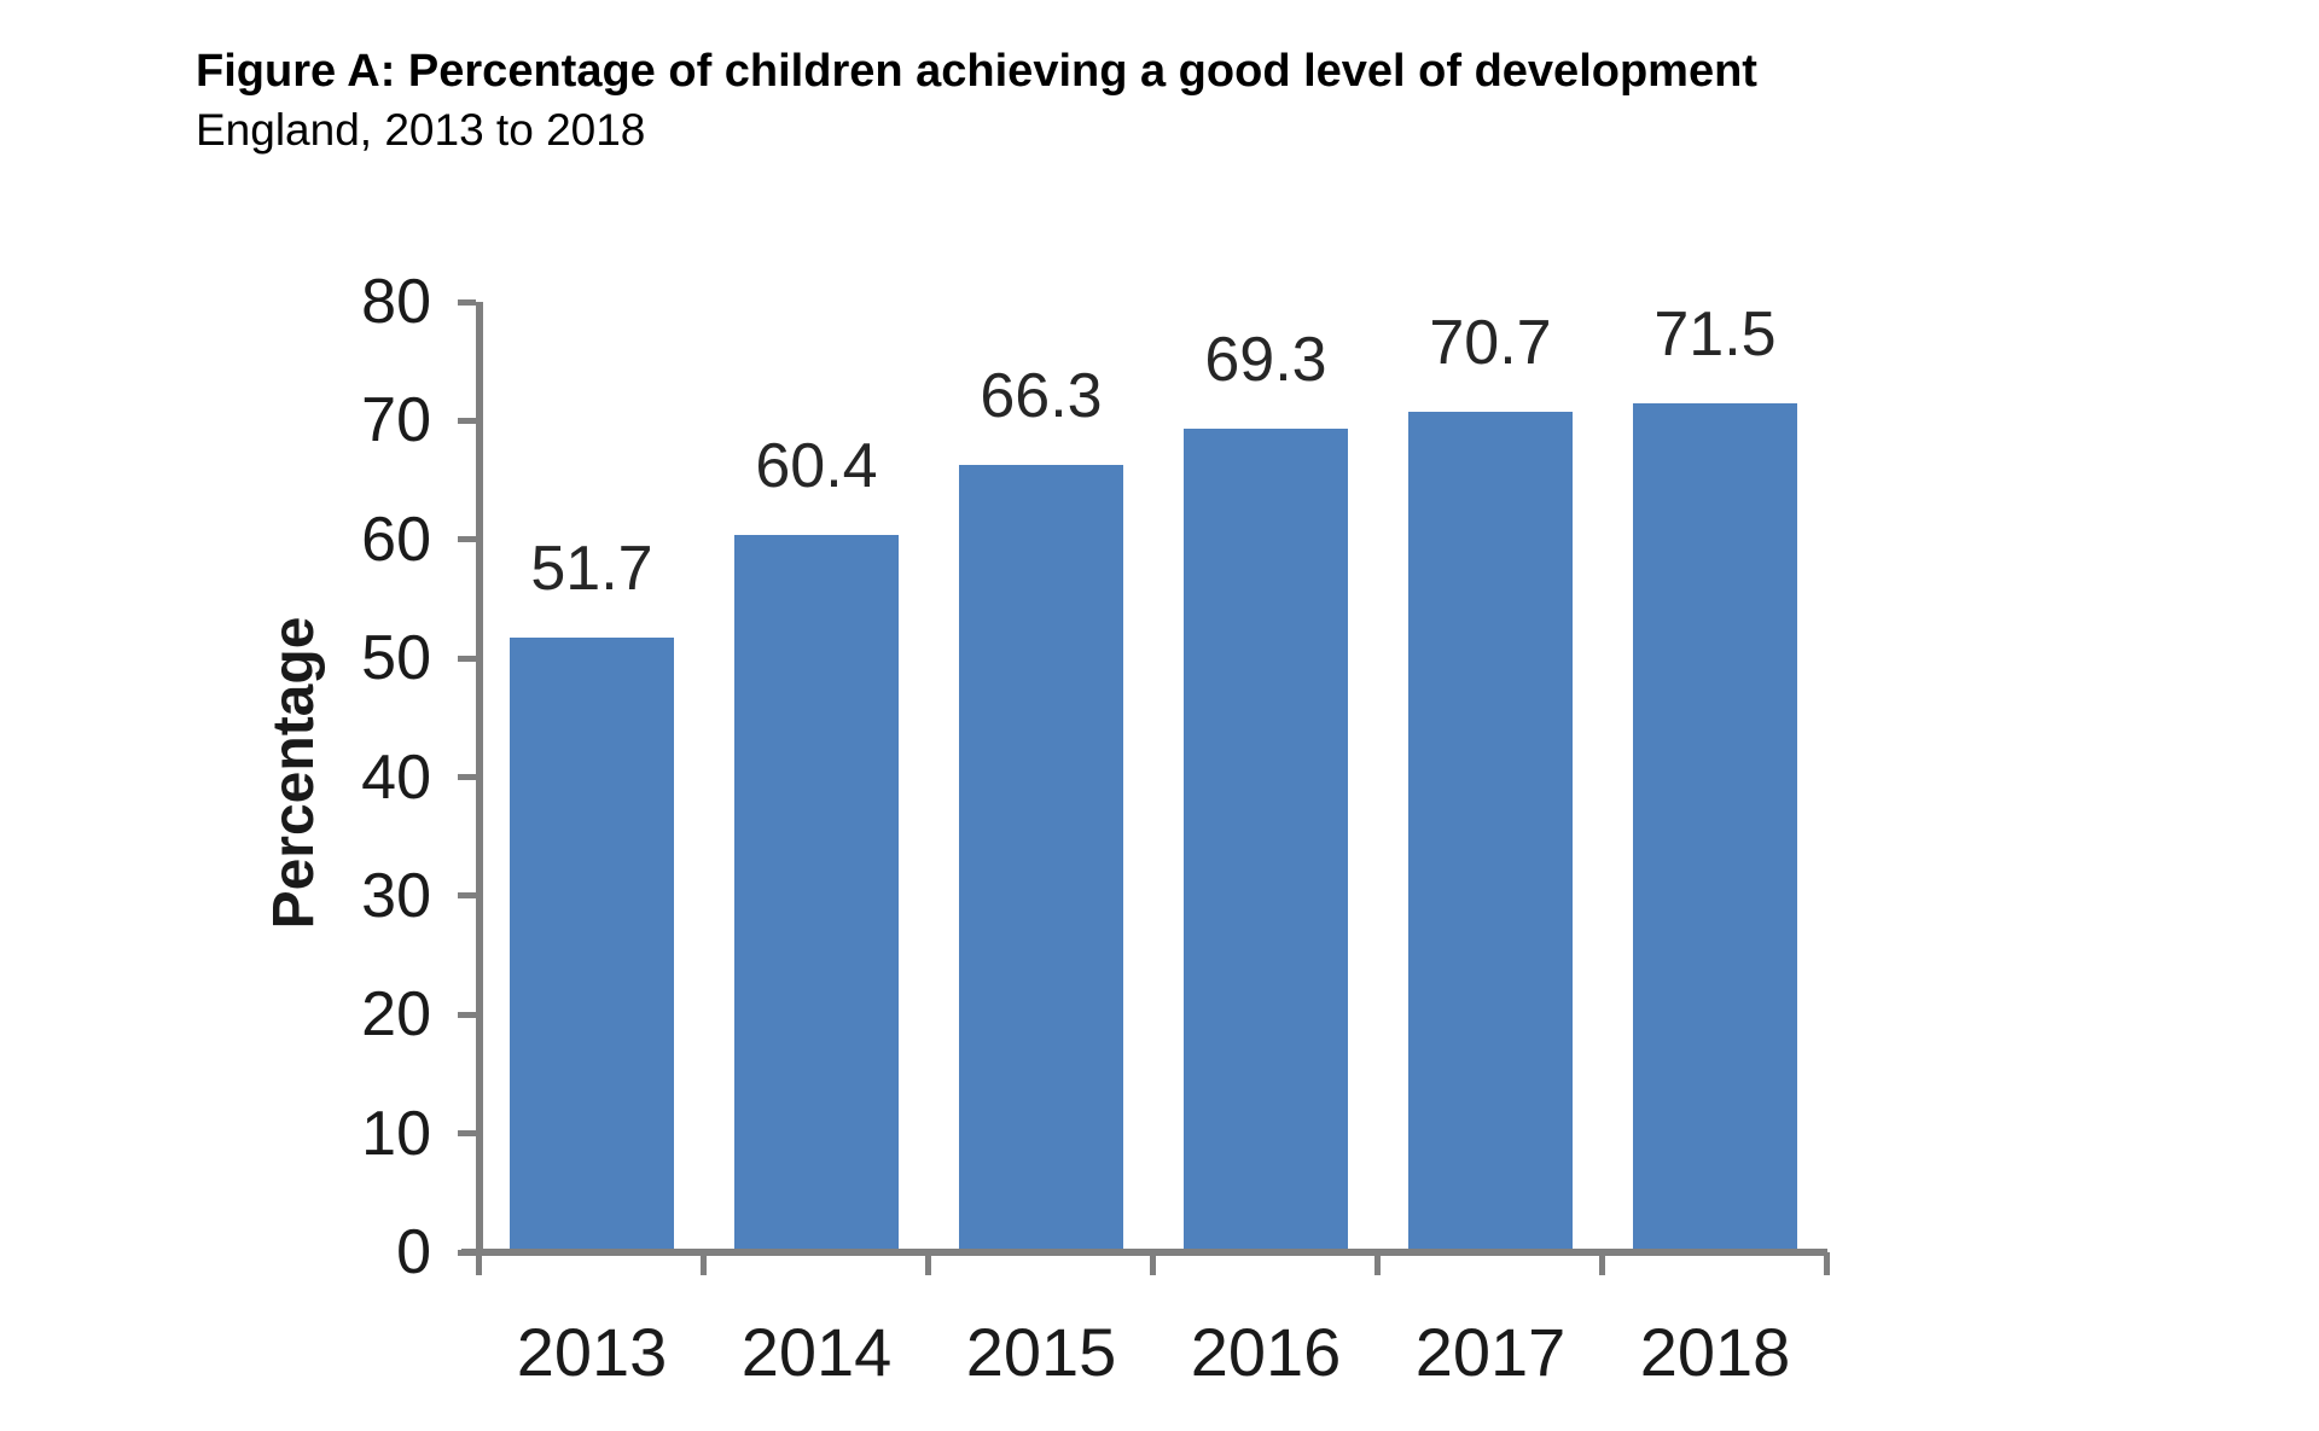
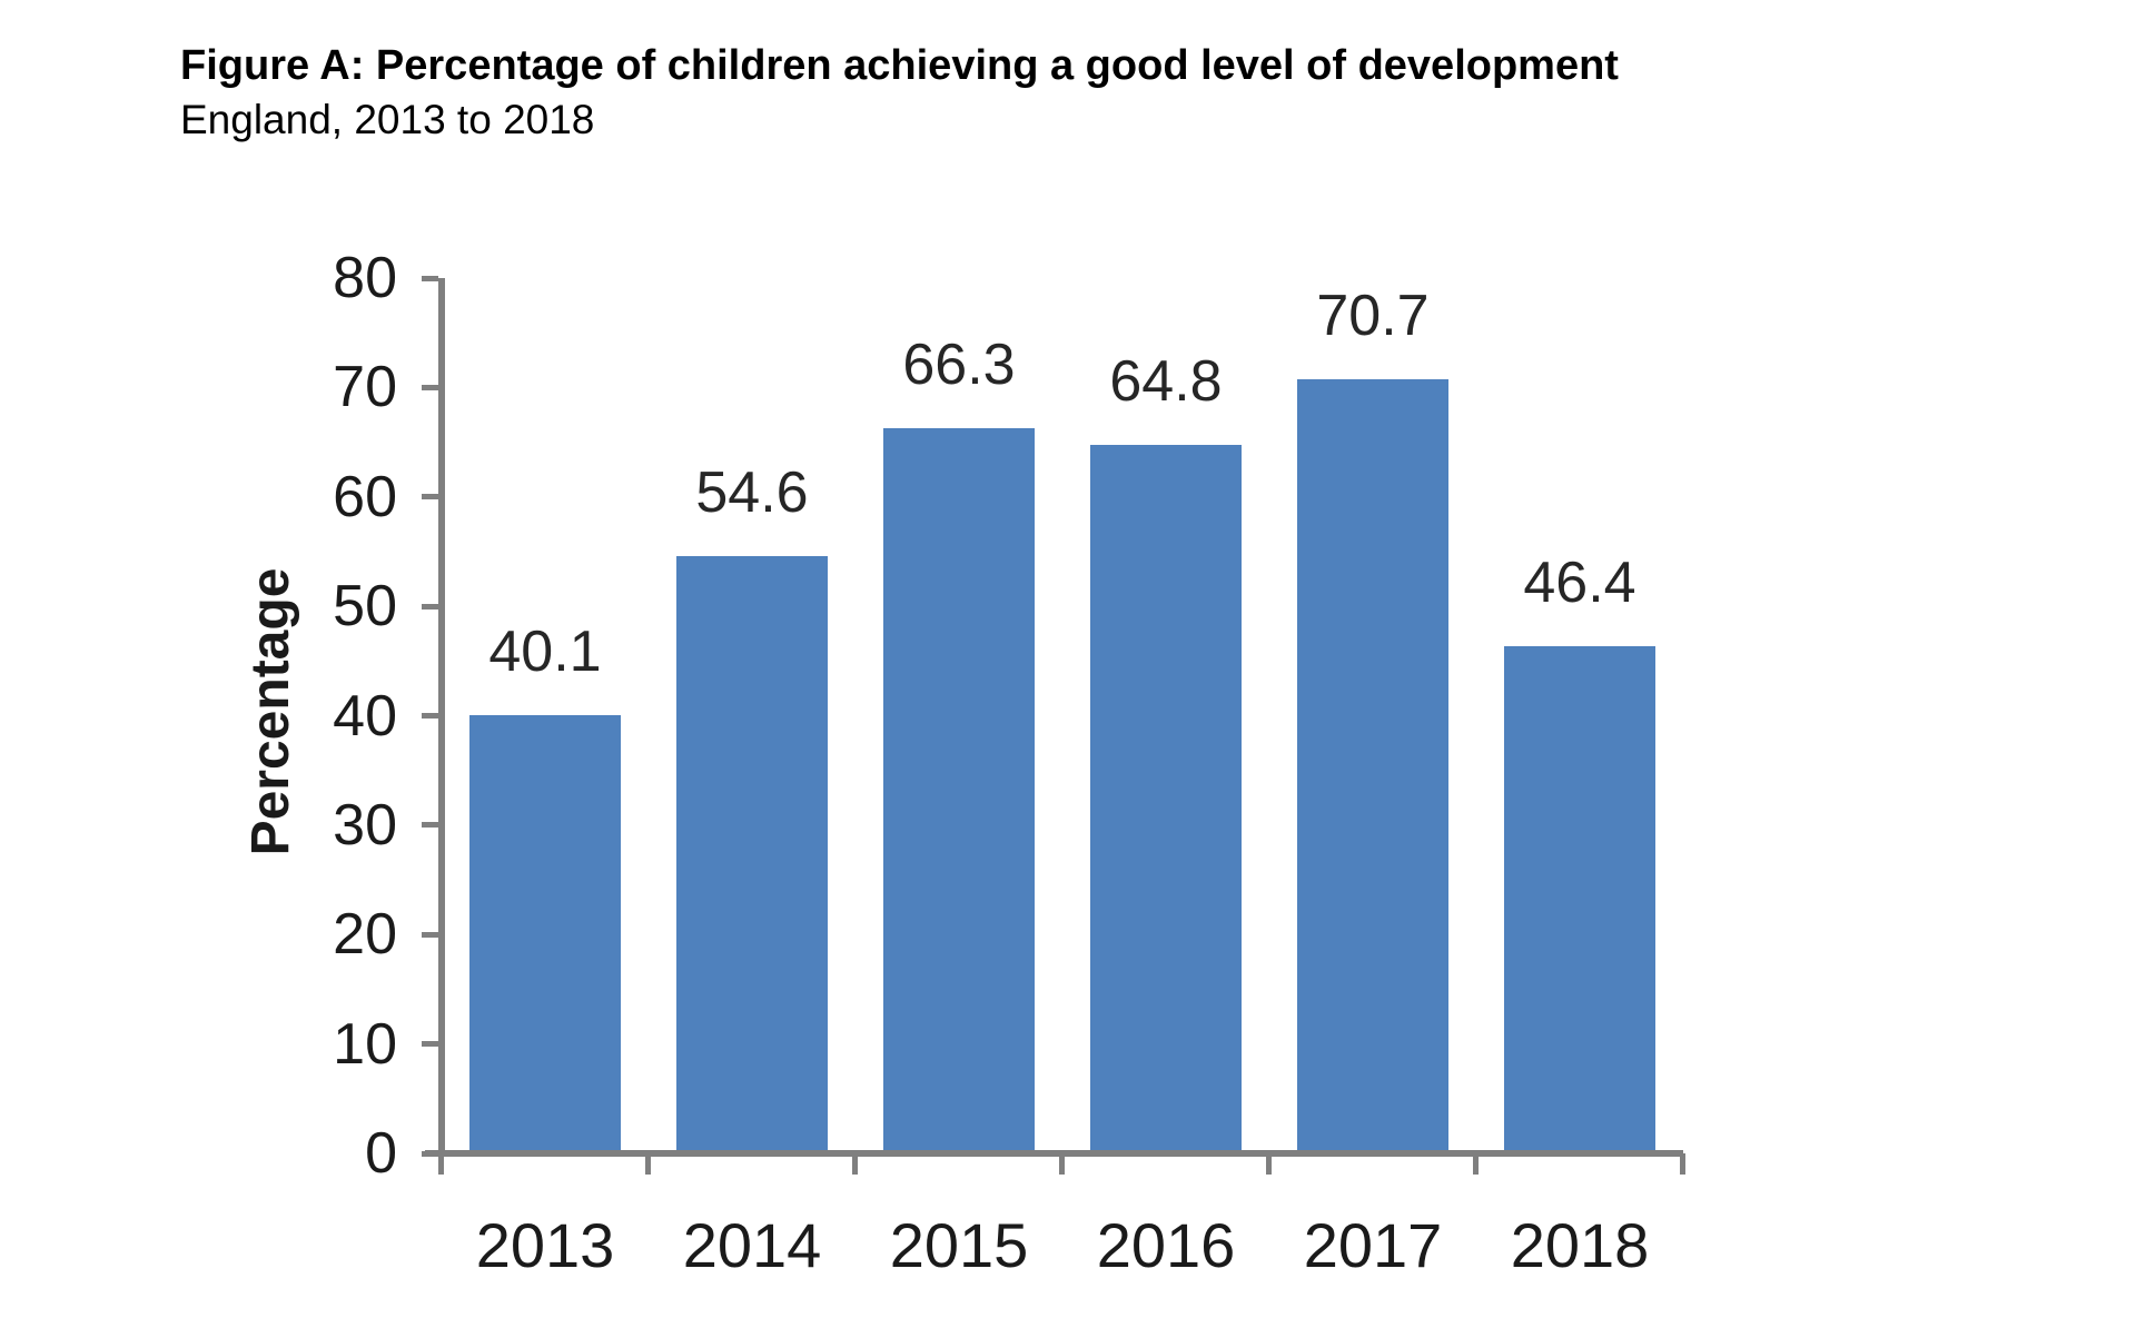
2013: 51.7 -> 40.1
2014: 60.4 -> 54.6
2016: 69.3 -> 64.8
2018: 71.5 -> 46.4
